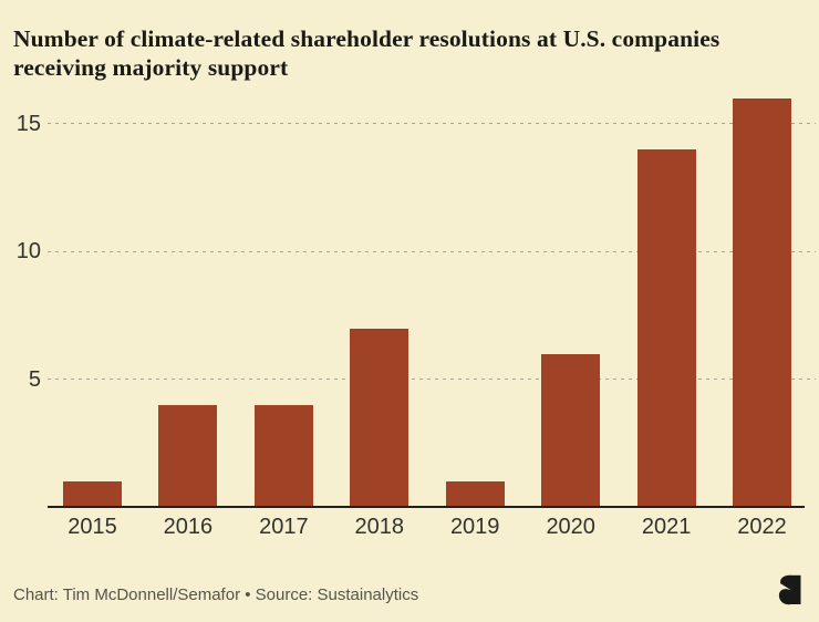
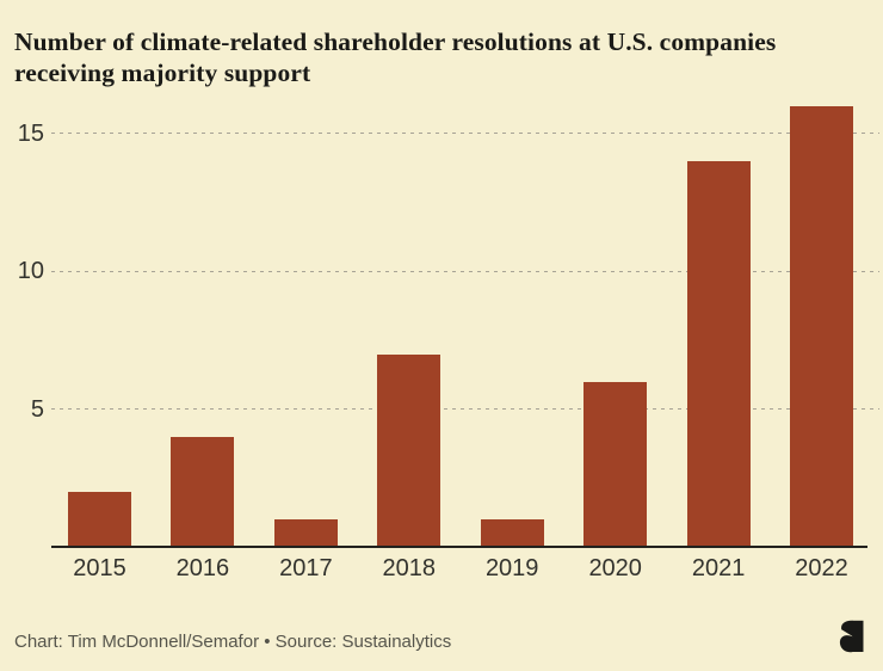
2015: 1 -> 2
2017: 4 -> 1
